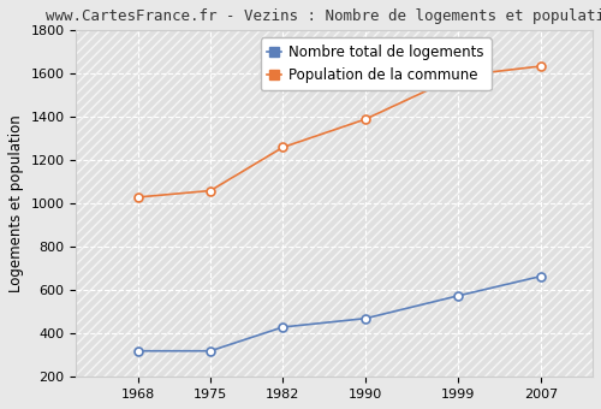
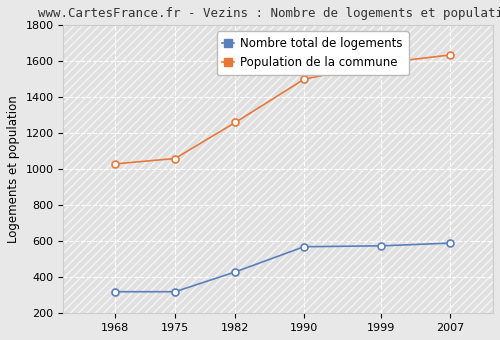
Nombre total de logements/1990: 470 -> 570
Population de la commune/1990: 1390 -> 1500
Nombre total de logements/2007: 660 -> 590
